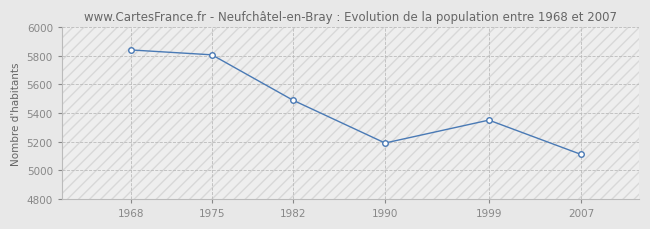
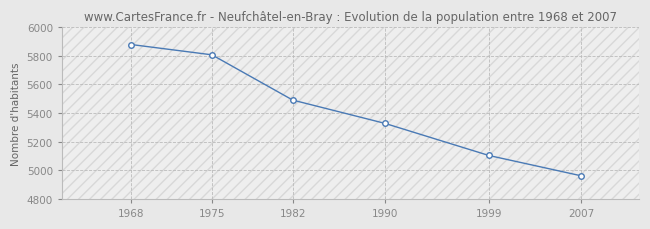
1968: 5840 -> 5880
1990: 5190 -> 5330
1999: 5350 -> 5100
2007: 5110 -> 4960
